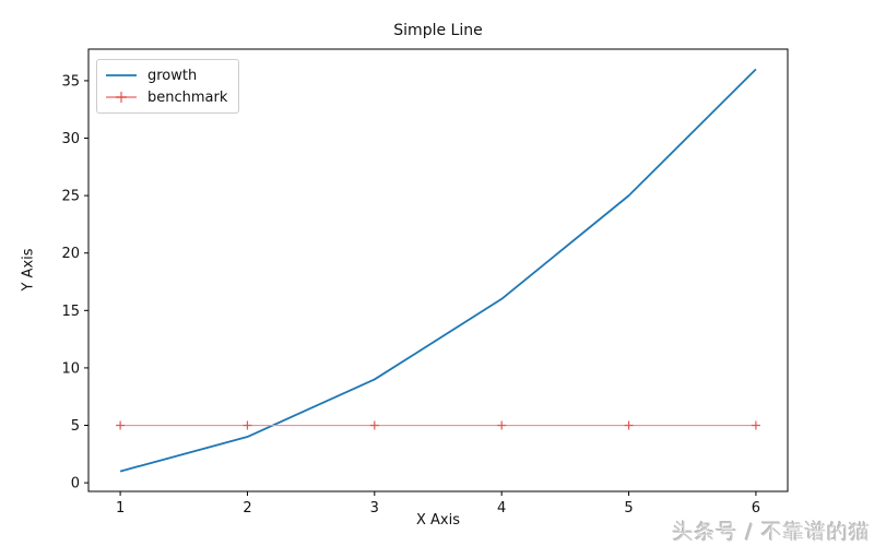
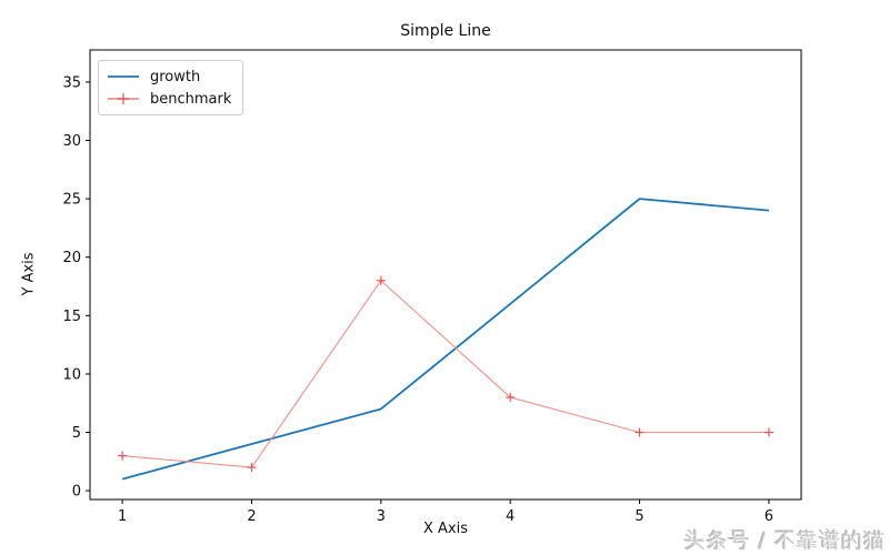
benchmark/1: 5 -> 3
benchmark/2: 5 -> 2
growth/3: 9 -> 7
benchmark/3: 5 -> 18
benchmark/4: 5 -> 8
growth/6: 36 -> 24
